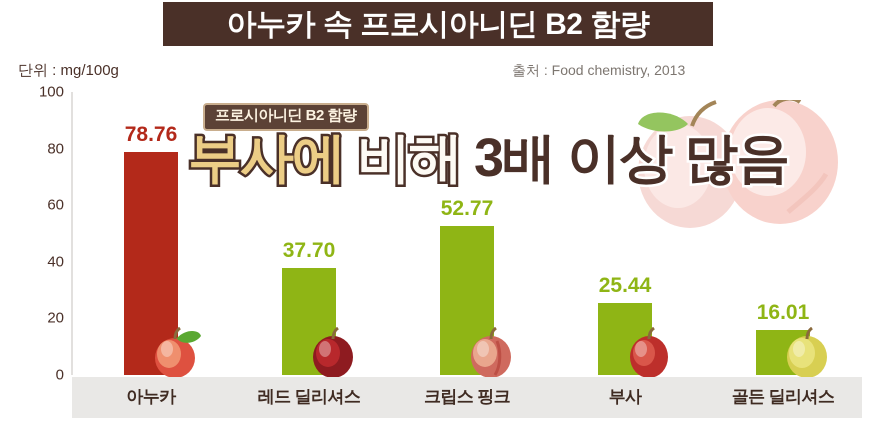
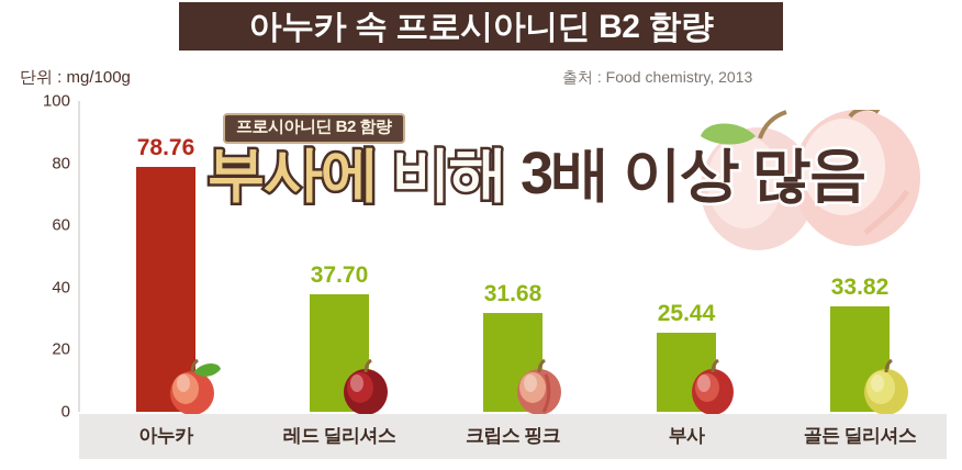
크립스 핑크: 52.77 -> 31.68
골든 딜리셔스: 16.01 -> 33.82
